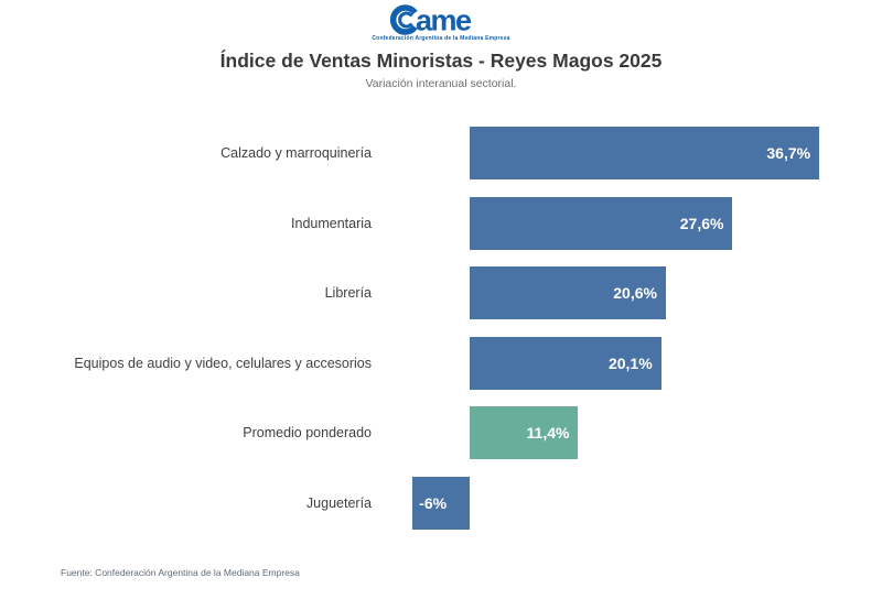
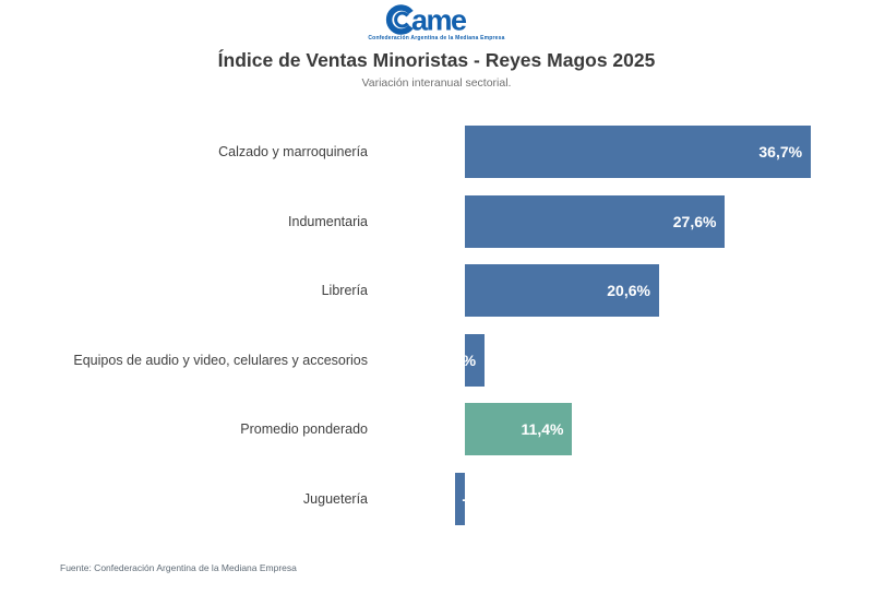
Equipos de audio y video, celulares y accesorios: 20,1% -> 2,1%
Juguetería: -6% -> -1%
